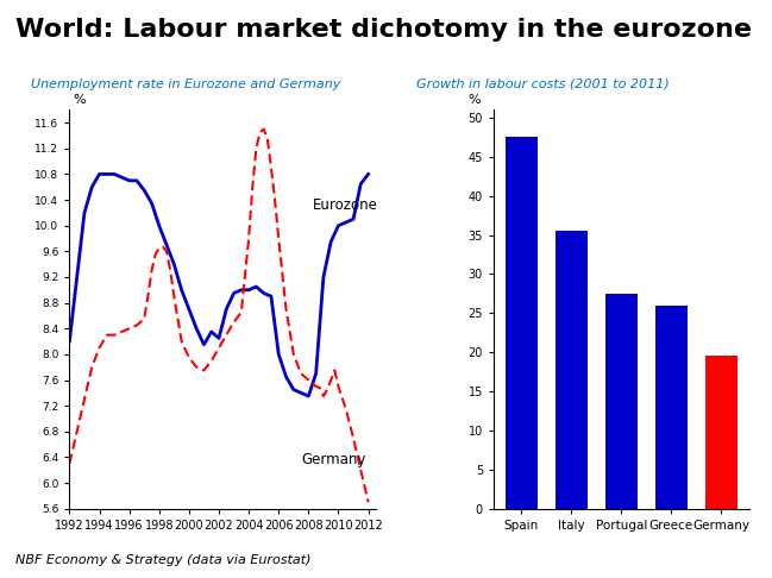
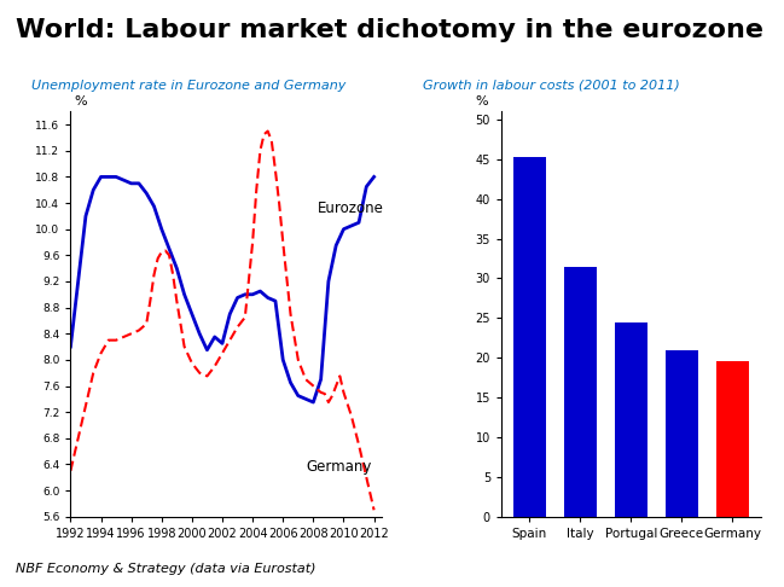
Spain: 47.5 -> 45.2
Italy: 35.5 -> 31.4
Portugal: 27.5 -> 24.4
Greece: 26.0 -> 21.0
